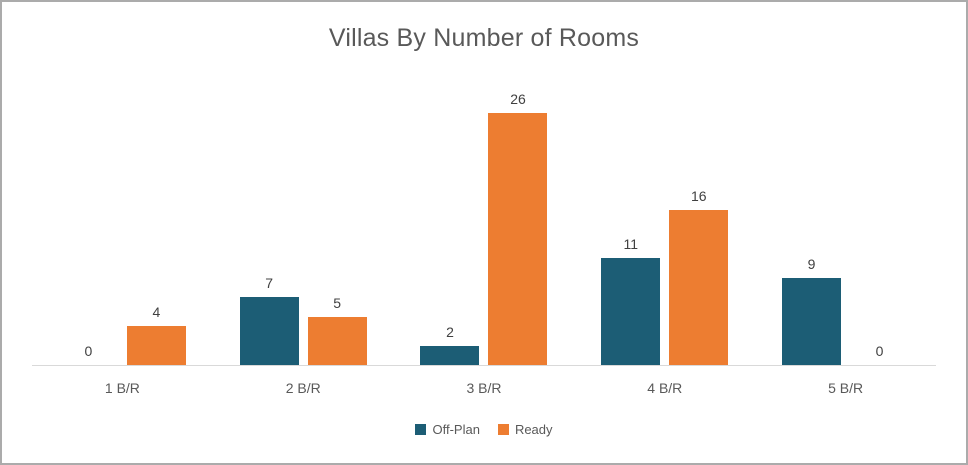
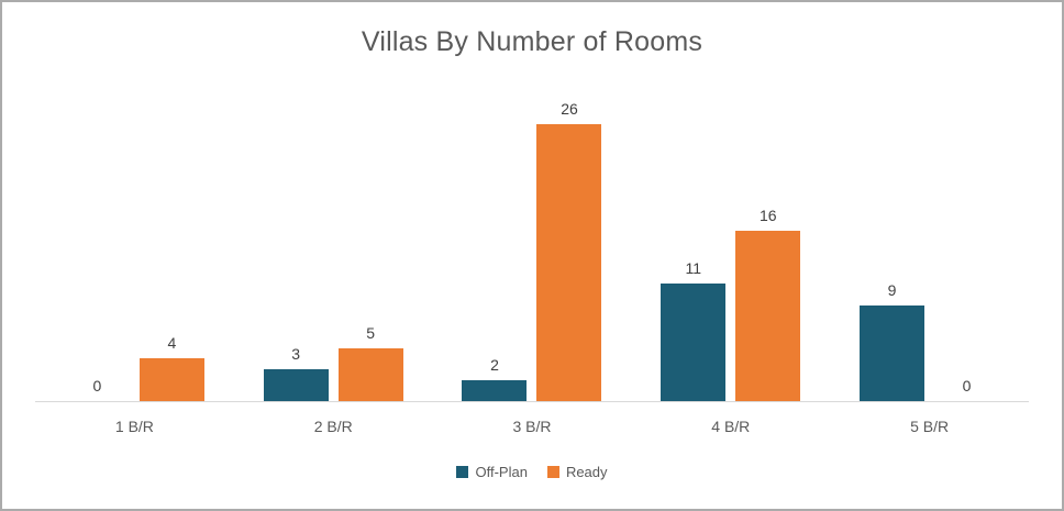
Off-Plan/2 B/R: 7 -> 3
